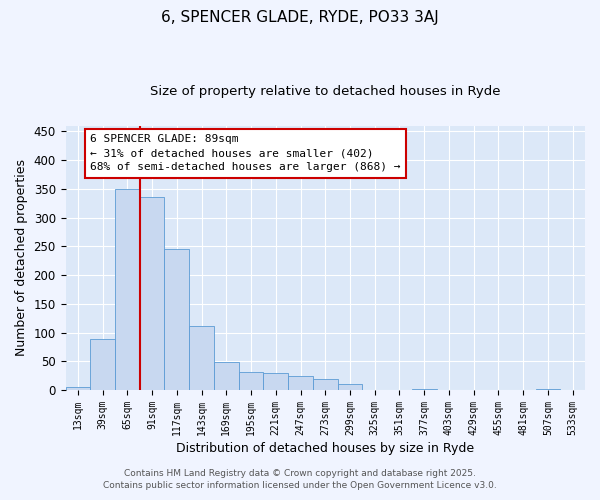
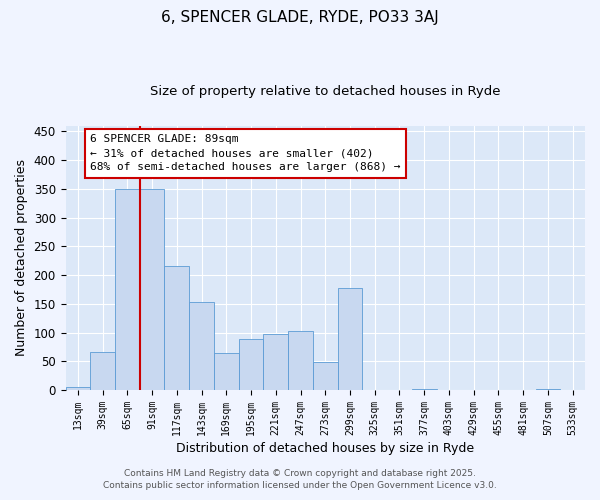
39sqm: 88 -> 66
91sqm: 335 -> 350
117sqm: 245 -> 216
143sqm: 112 -> 154
169sqm: 48 -> 64
195sqm: 32 -> 88
221sqm: 30 -> 98
247sqm: 24 -> 102
273sqm: 20 -> 48
299sqm: 10 -> 178
